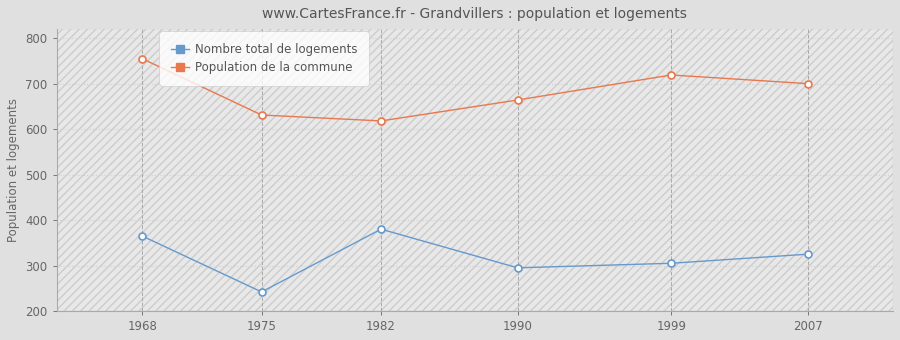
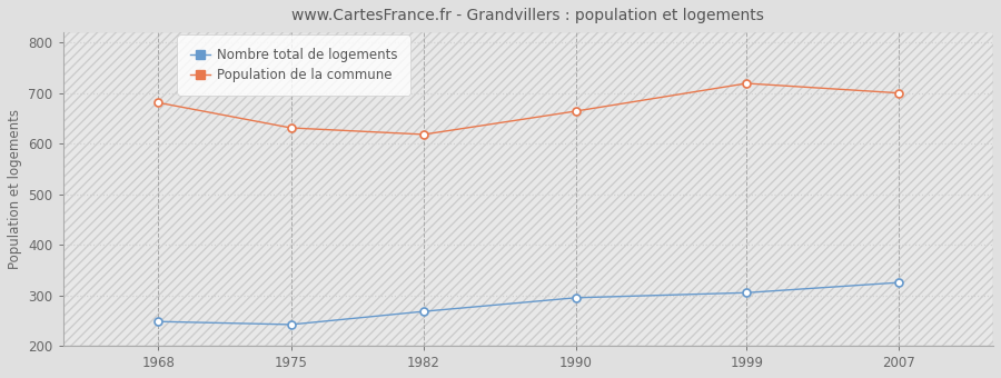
Nombre total de logements/1968: 365 -> 248
Population de la commune/1968: 755 -> 681
Nombre total de logements/1982: 380 -> 268
